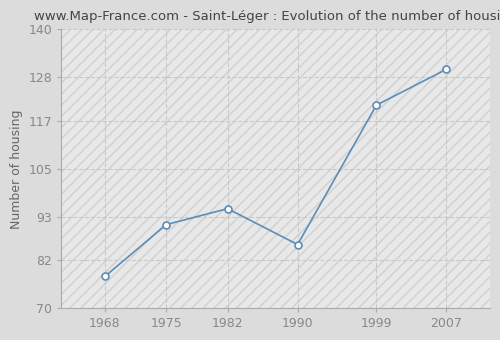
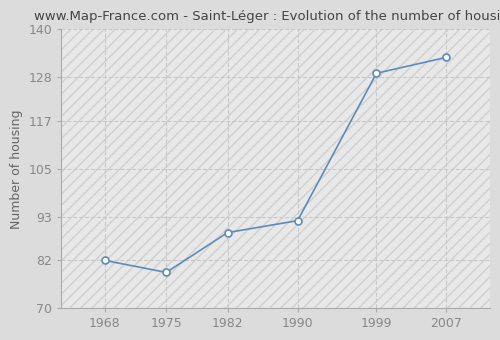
1968: 78 -> 82
1975: 91 -> 79
1982: 95 -> 89
1990: 86 -> 92
1999: 121 -> 129
2007: 130 -> 133
